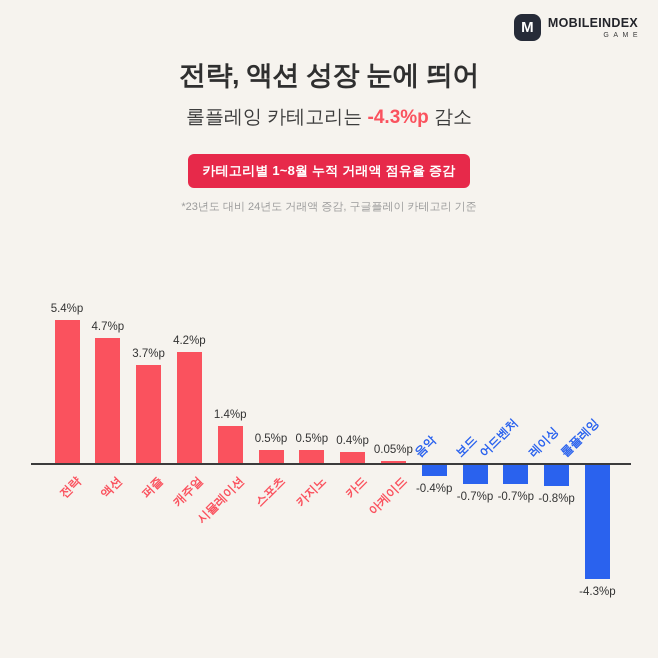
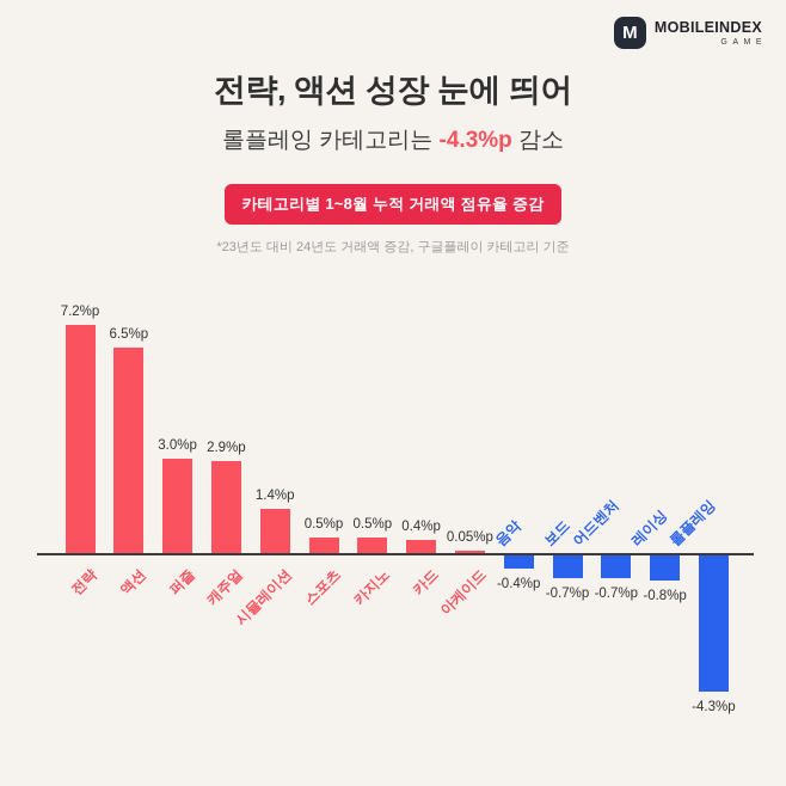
전략: 5.4 -> 7.2
액션: 4.7 -> 6.5
퍼즐: 3.7 -> 3.0
캐주얼: 4.2 -> 2.9
